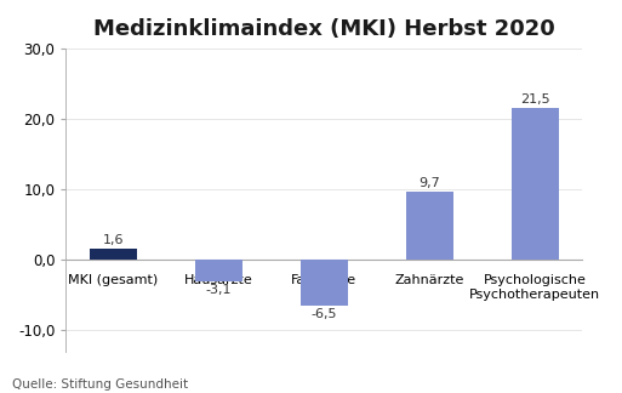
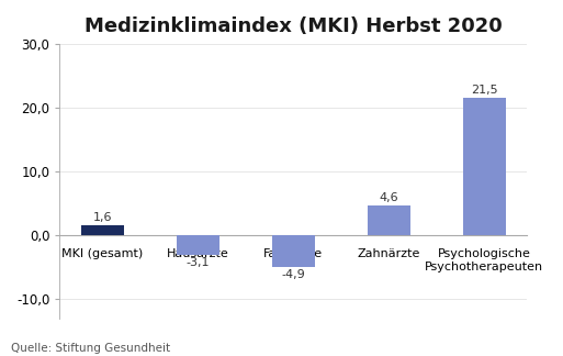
Fachärzte: -6,5 -> -4,9
Zahnärzte: 9,7 -> 4,6
